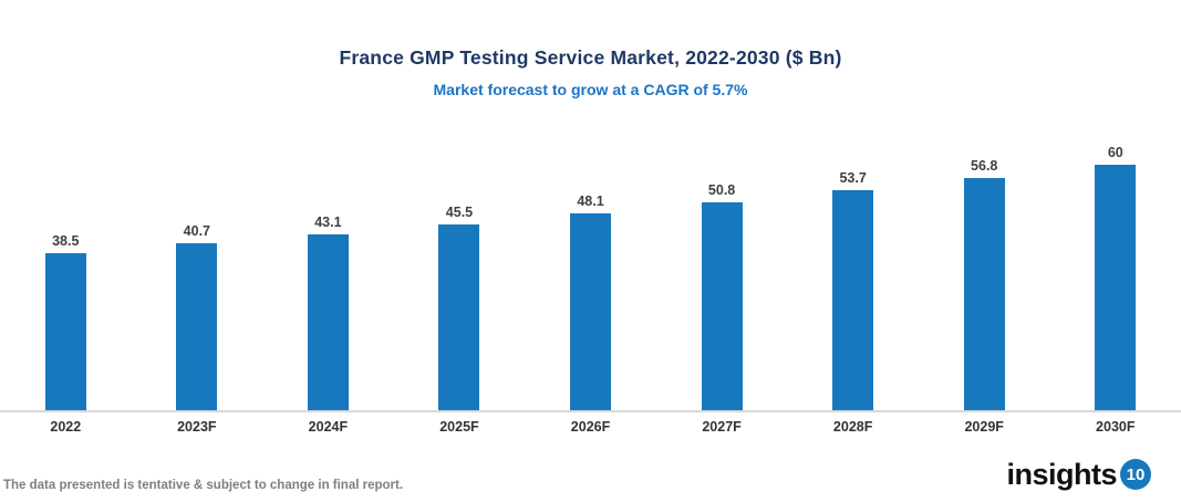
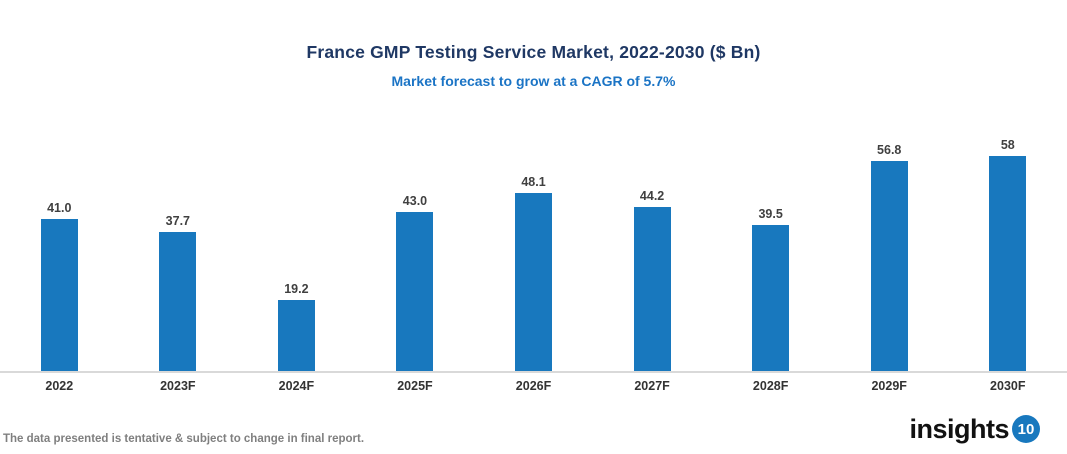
2022: 38.5 -> 41.0
2023F: 40.7 -> 37.7
2024F: 43.1 -> 19.2
2025F: 45.5 -> 43.0
2027F: 50.8 -> 44.2
2028F: 53.7 -> 39.5
2030F: 60 -> 58
